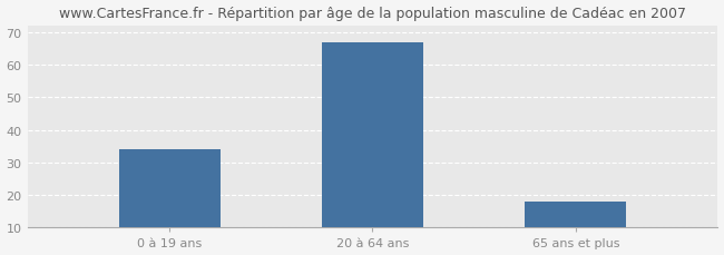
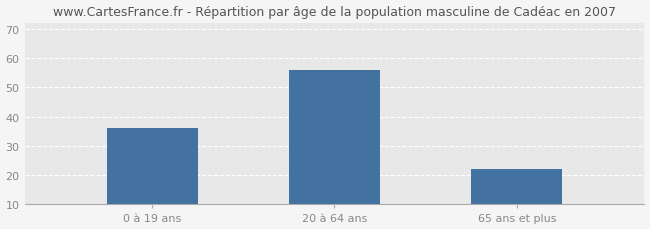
0 à 19 ans: 34 -> 36
20 à 64 ans: 67 -> 56
65 ans et plus: 18 -> 22
